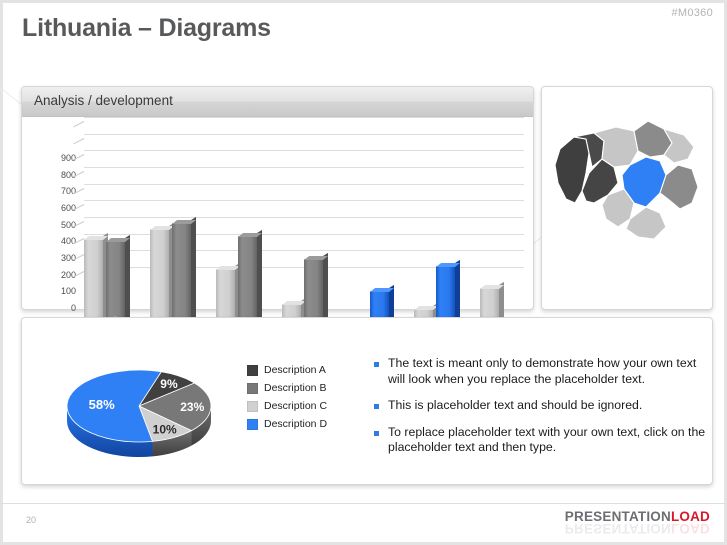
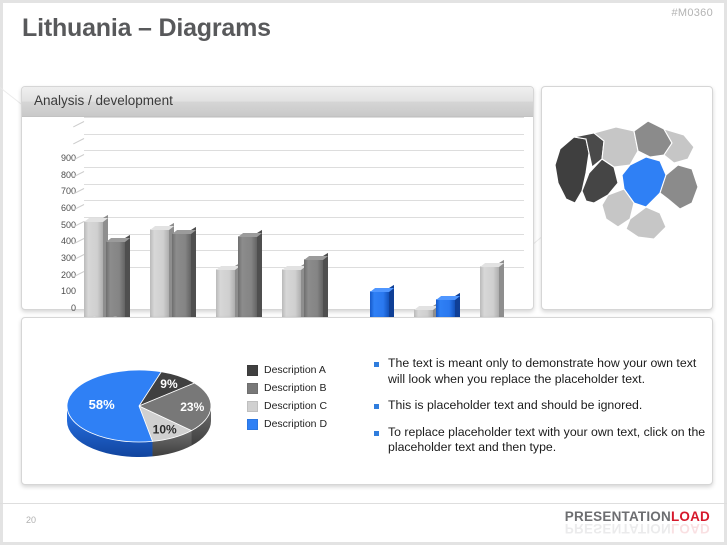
2015/Title A: 730 -> 840
2020/Title B: 830 -> 770
2015/Title D: 340 -> 550
2020/Title F: 570 -> 370
2015/Title G: 440 -> 570
